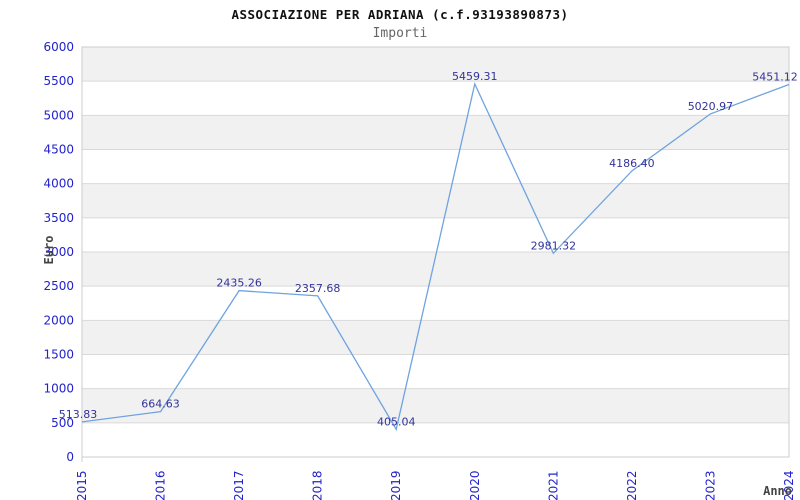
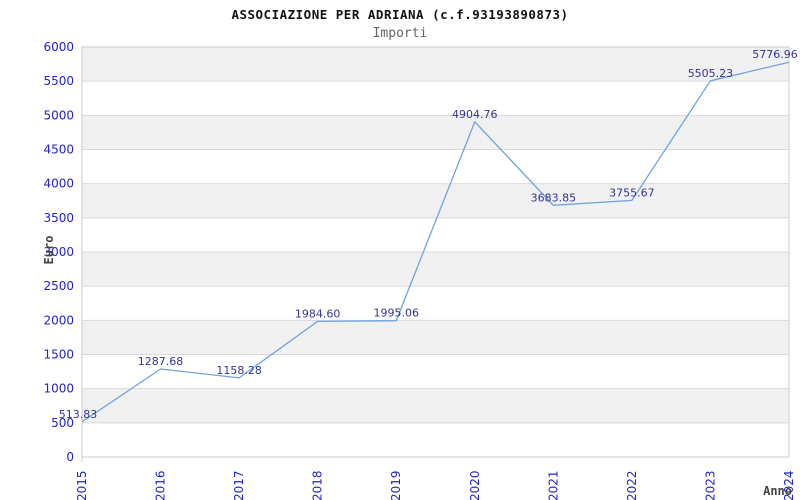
2016: 664.63 -> 1287.68
2017: 2435.26 -> 1158.28
2018: 2357.68 -> 1984.60
2019: 405.04 -> 1995.06
2020: 5459.31 -> 4904.76
2021: 2981.32 -> 3683.85
2022: 4186.40 -> 3755.67
2023: 5020.97 -> 5505.23
2024: 5451.12 -> 5776.96
